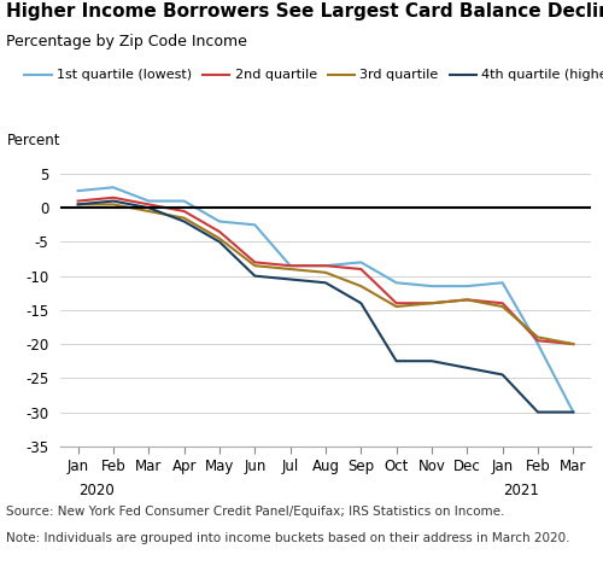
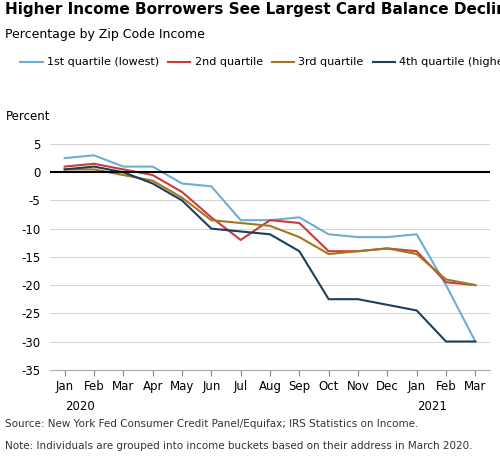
2nd quartile/Jul: -8.5 -> -12.0
